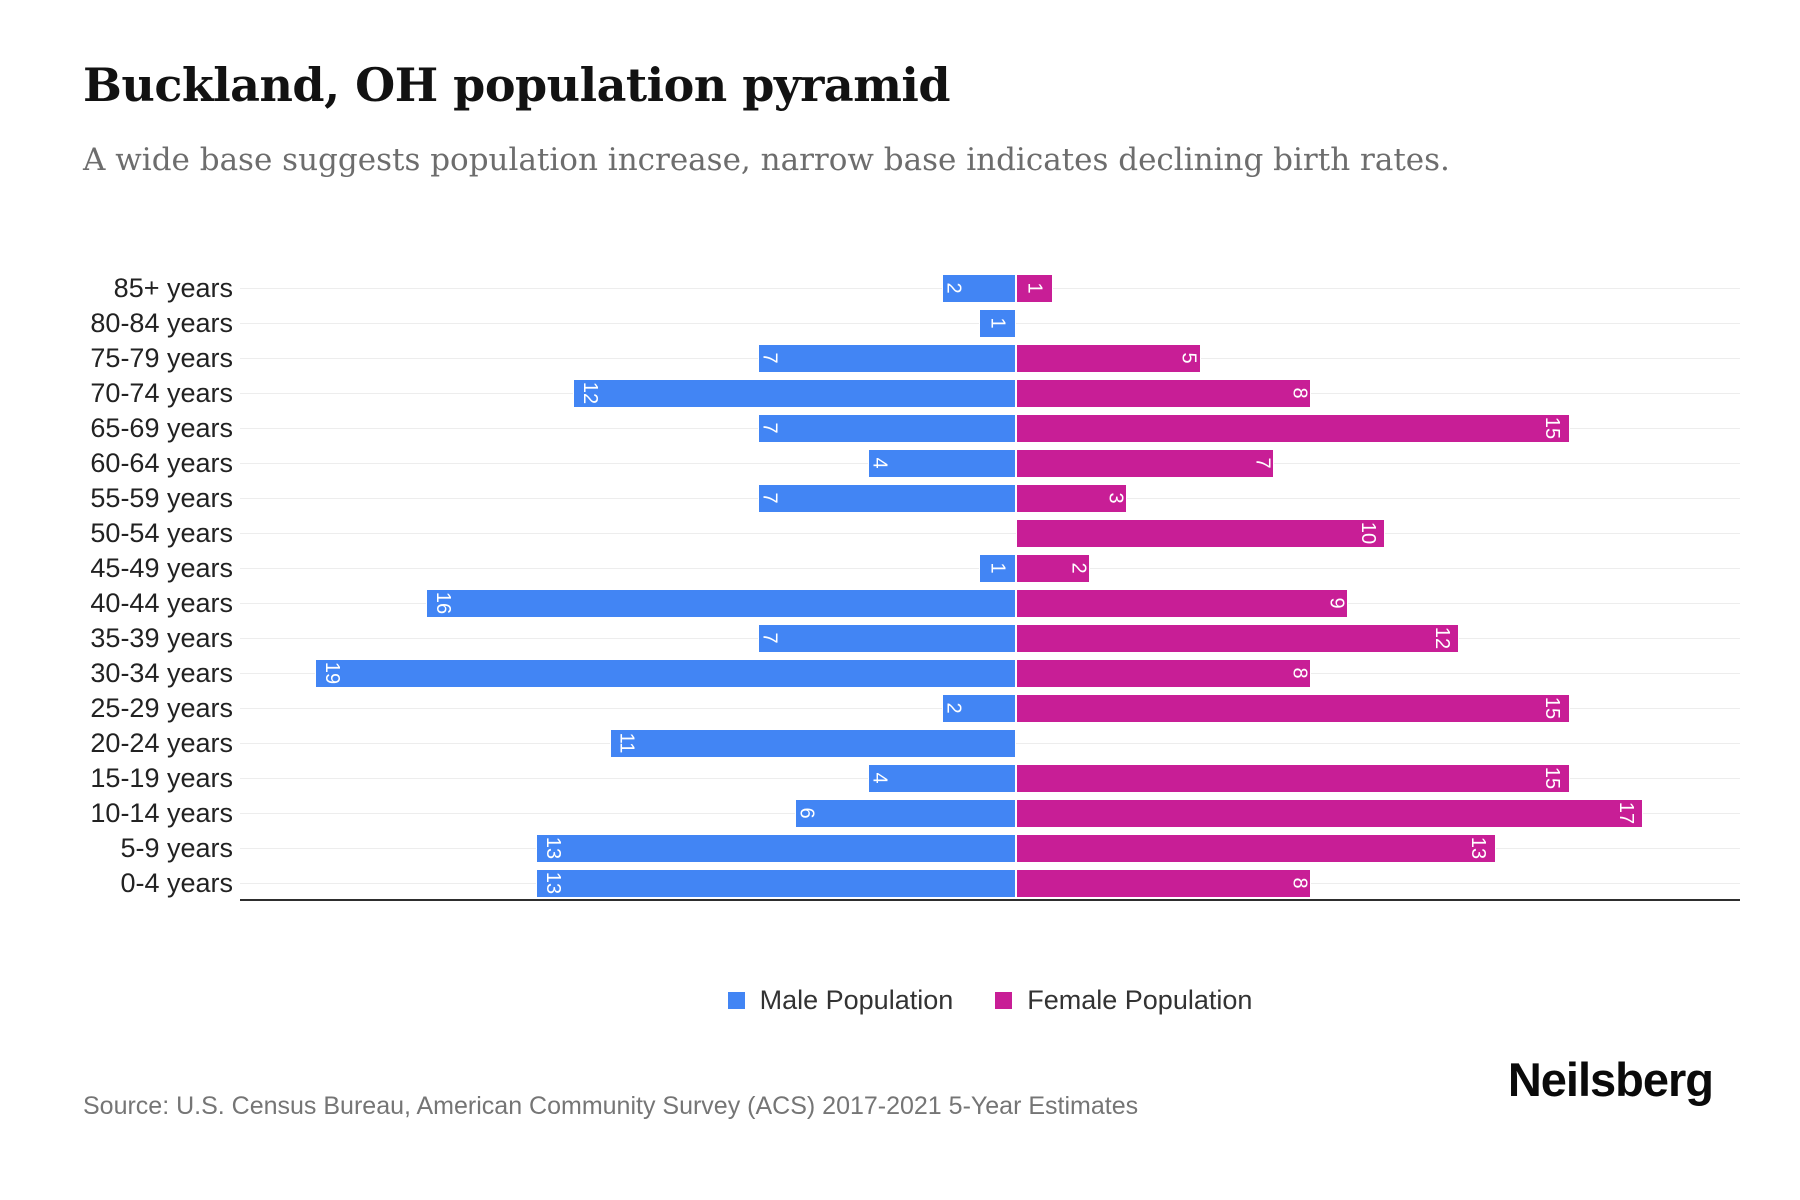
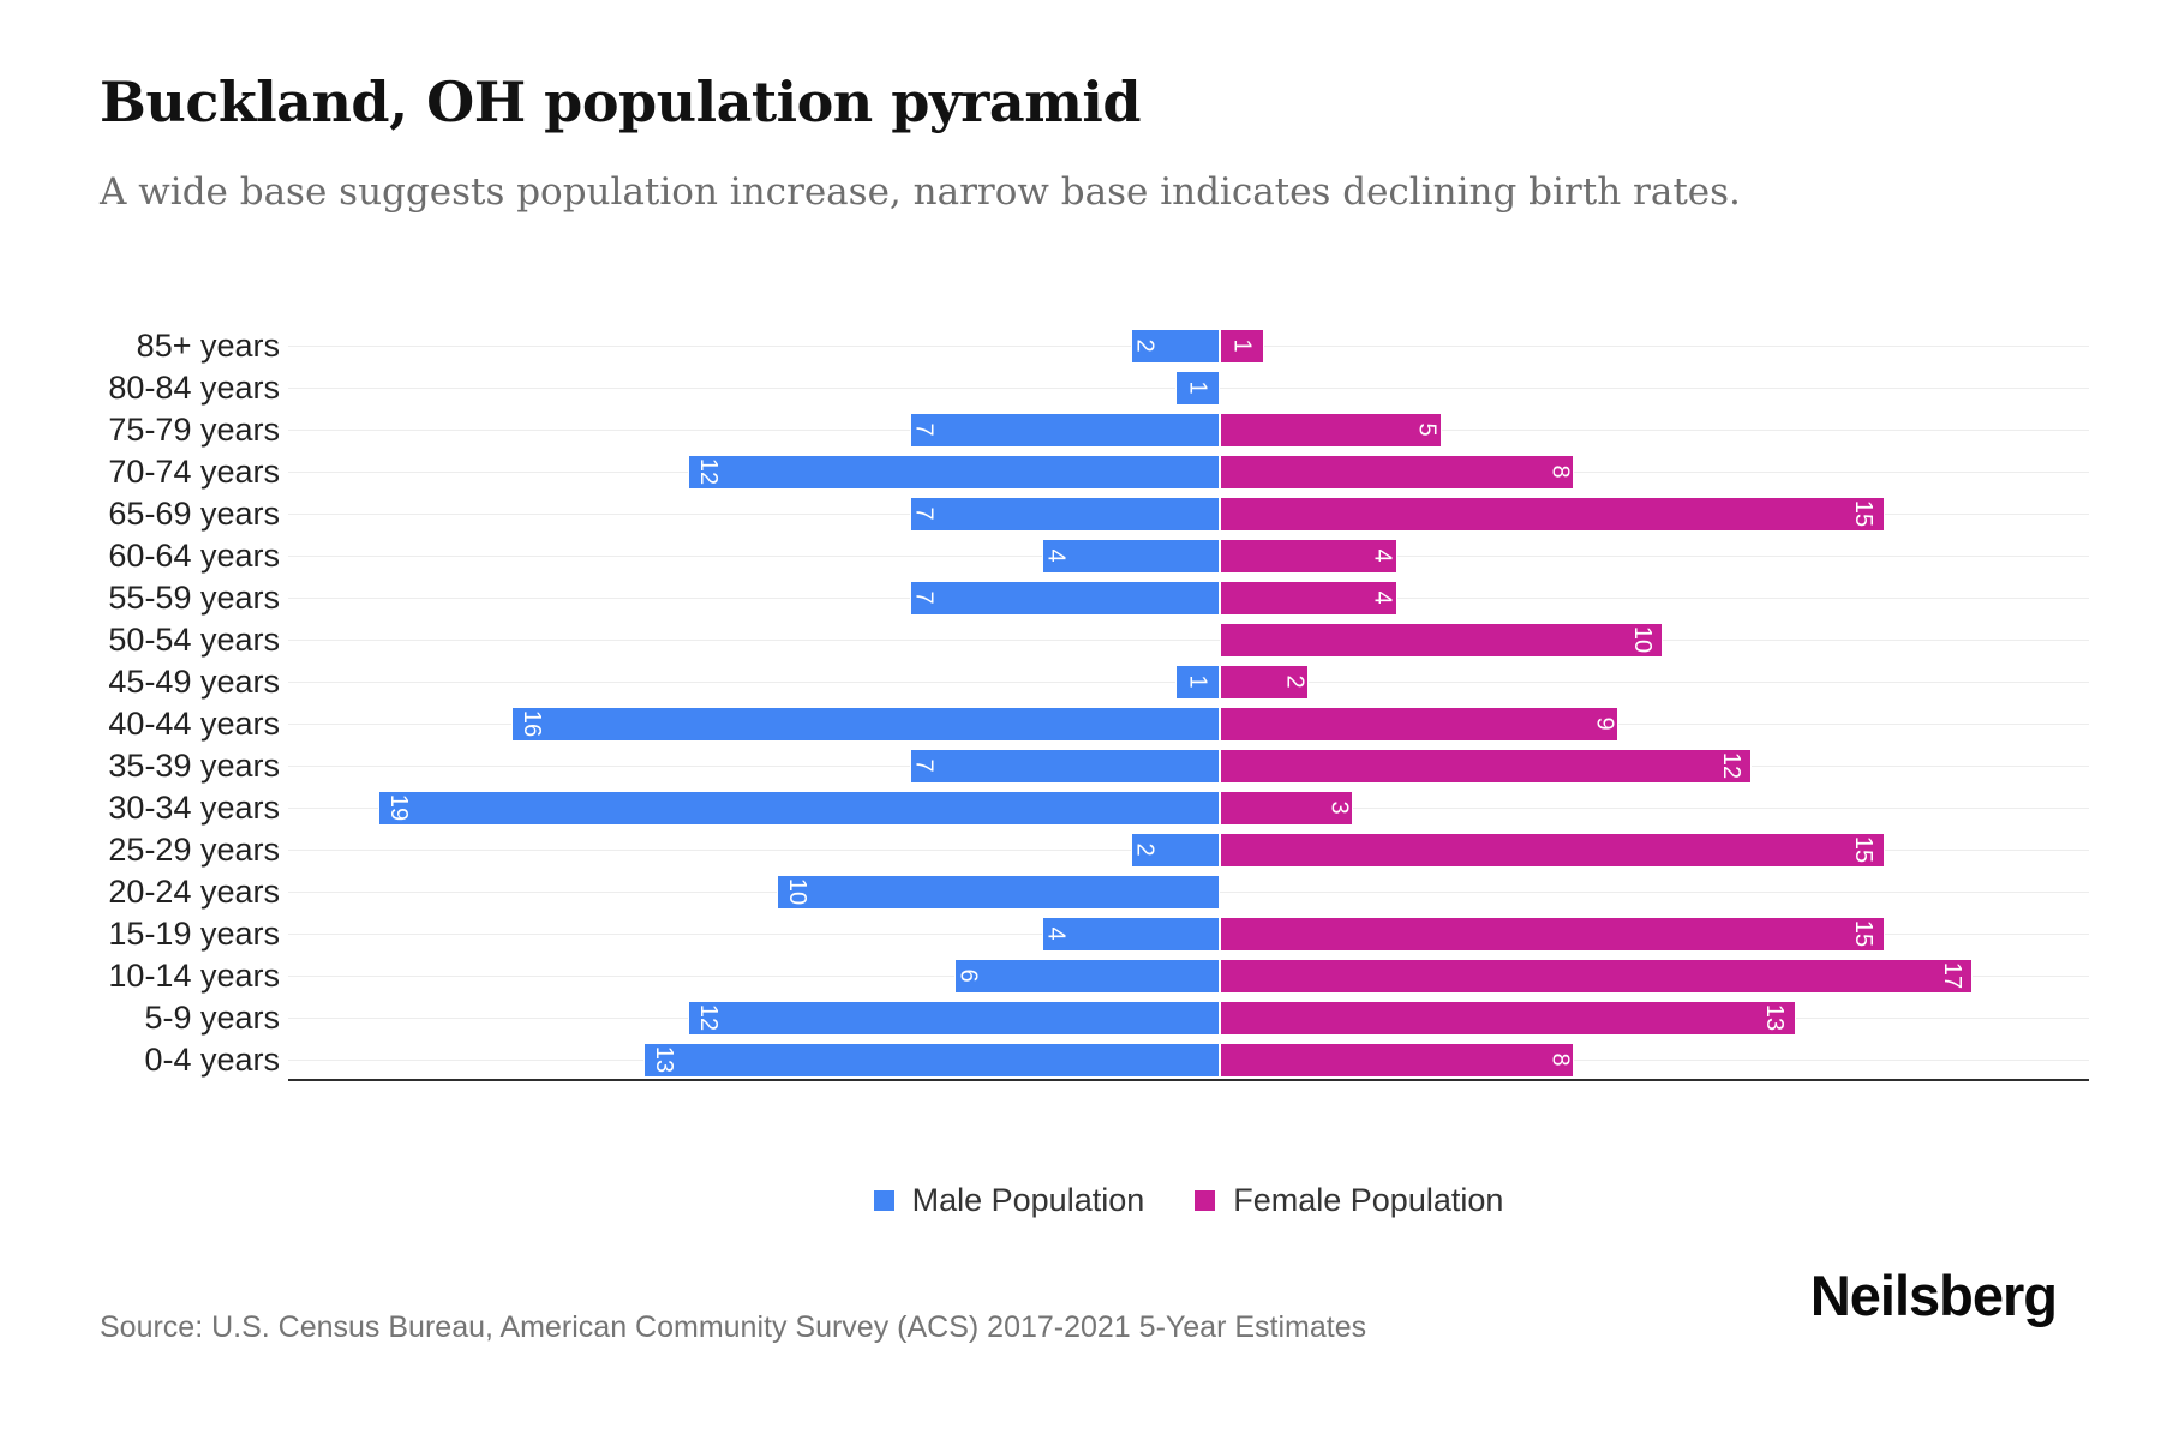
Female Population/60-64 years: 7 -> 4
Female Population/55-59 years: 3 -> 4
Female Population/30-34 years: 8 -> 3
Male Population/20-24 years: 11 -> 10
Male Population/5-9 years: 13 -> 12
